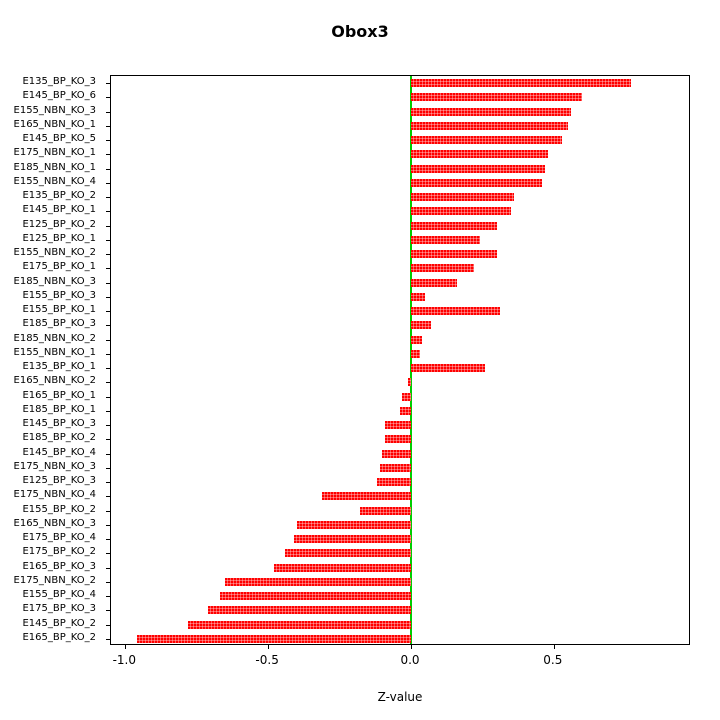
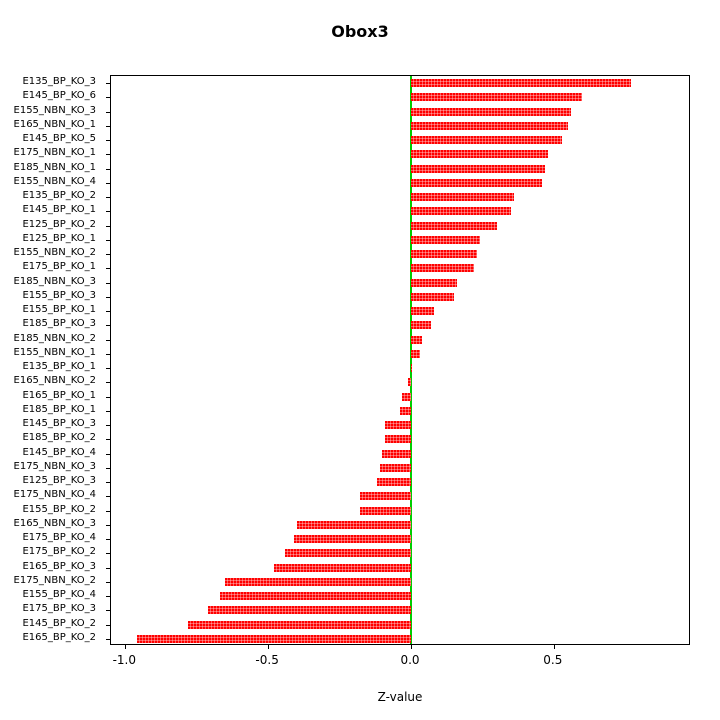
E155_NBN_KO_2: 0.30 -> 0.23
E155_BP_KO_3: 0.05 -> 0.15
E155_BP_KO_1: 0.31 -> 0.08
E135_BP_KO_1: 0.26 -> 0.01
E175_NBN_KO_4: -0.31 -> -0.18
